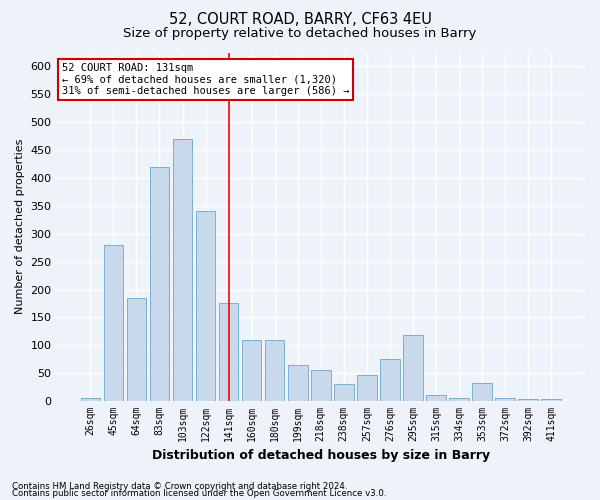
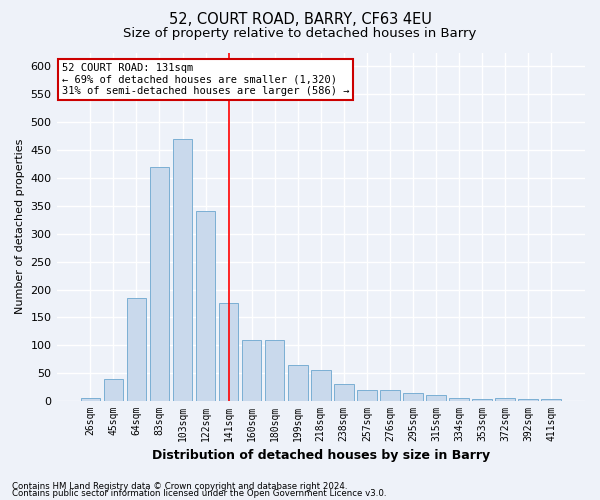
45sqm: 280 -> 40
257sqm: 46 -> 20
276sqm: 76 -> 20
295sqm: 118 -> 15
353sqm: 32 -> 3
